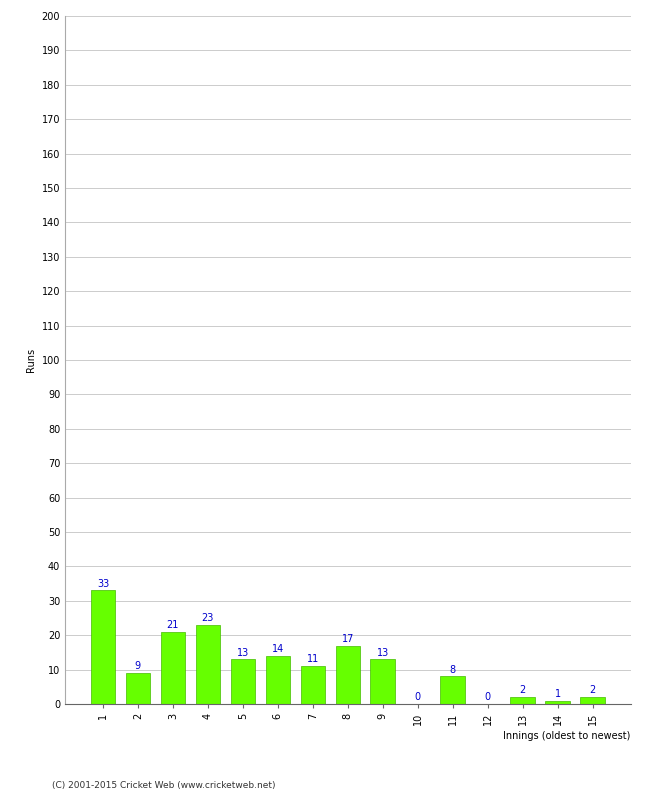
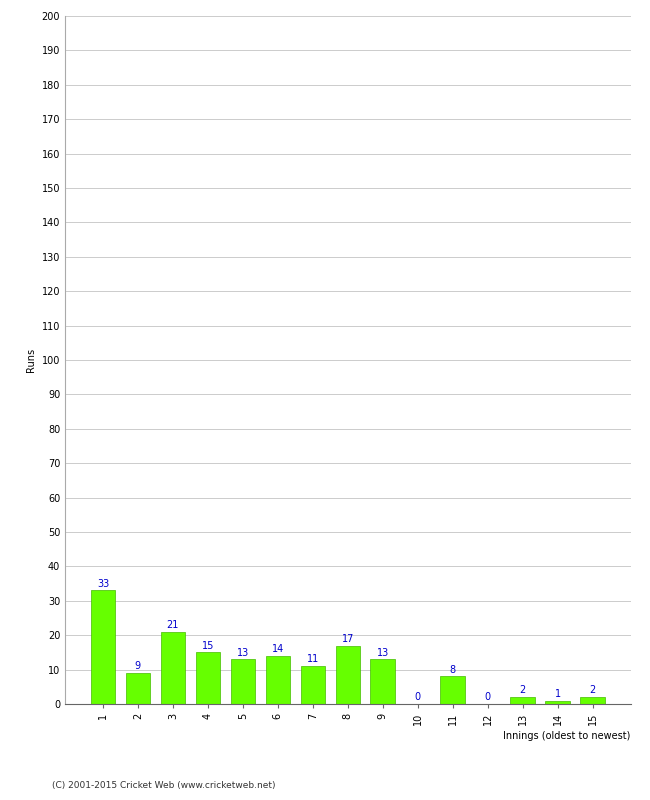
4: 23 -> 15
